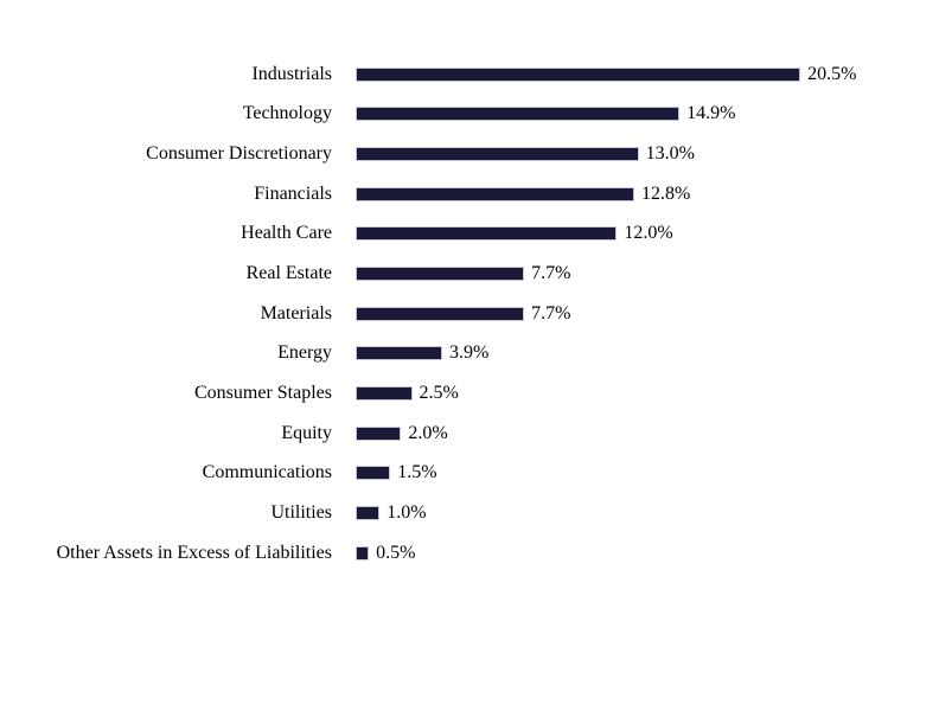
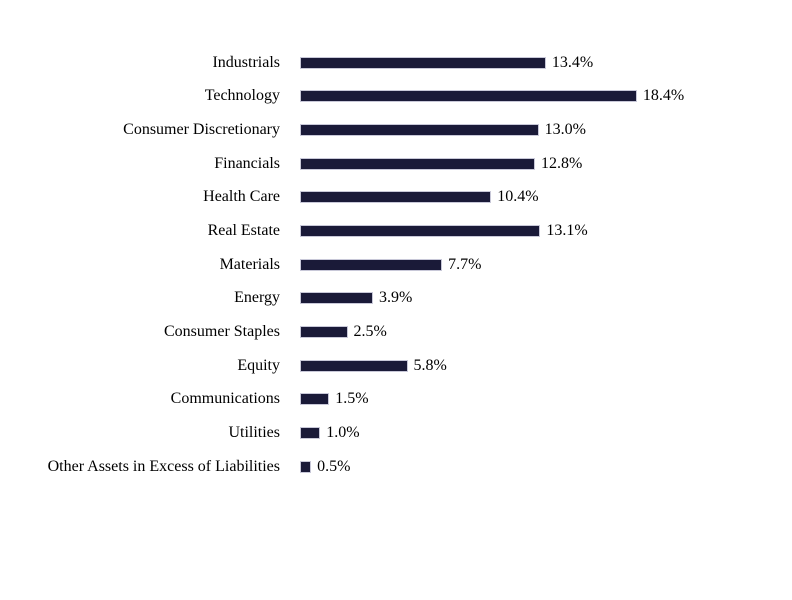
Industrials: 20.5% -> 13.4%
Technology: 14.9% -> 18.4%
Health Care: 12.0% -> 10.4%
Real Estate: 7.7% -> 13.1%
Equity: 2.0% -> 5.8%
